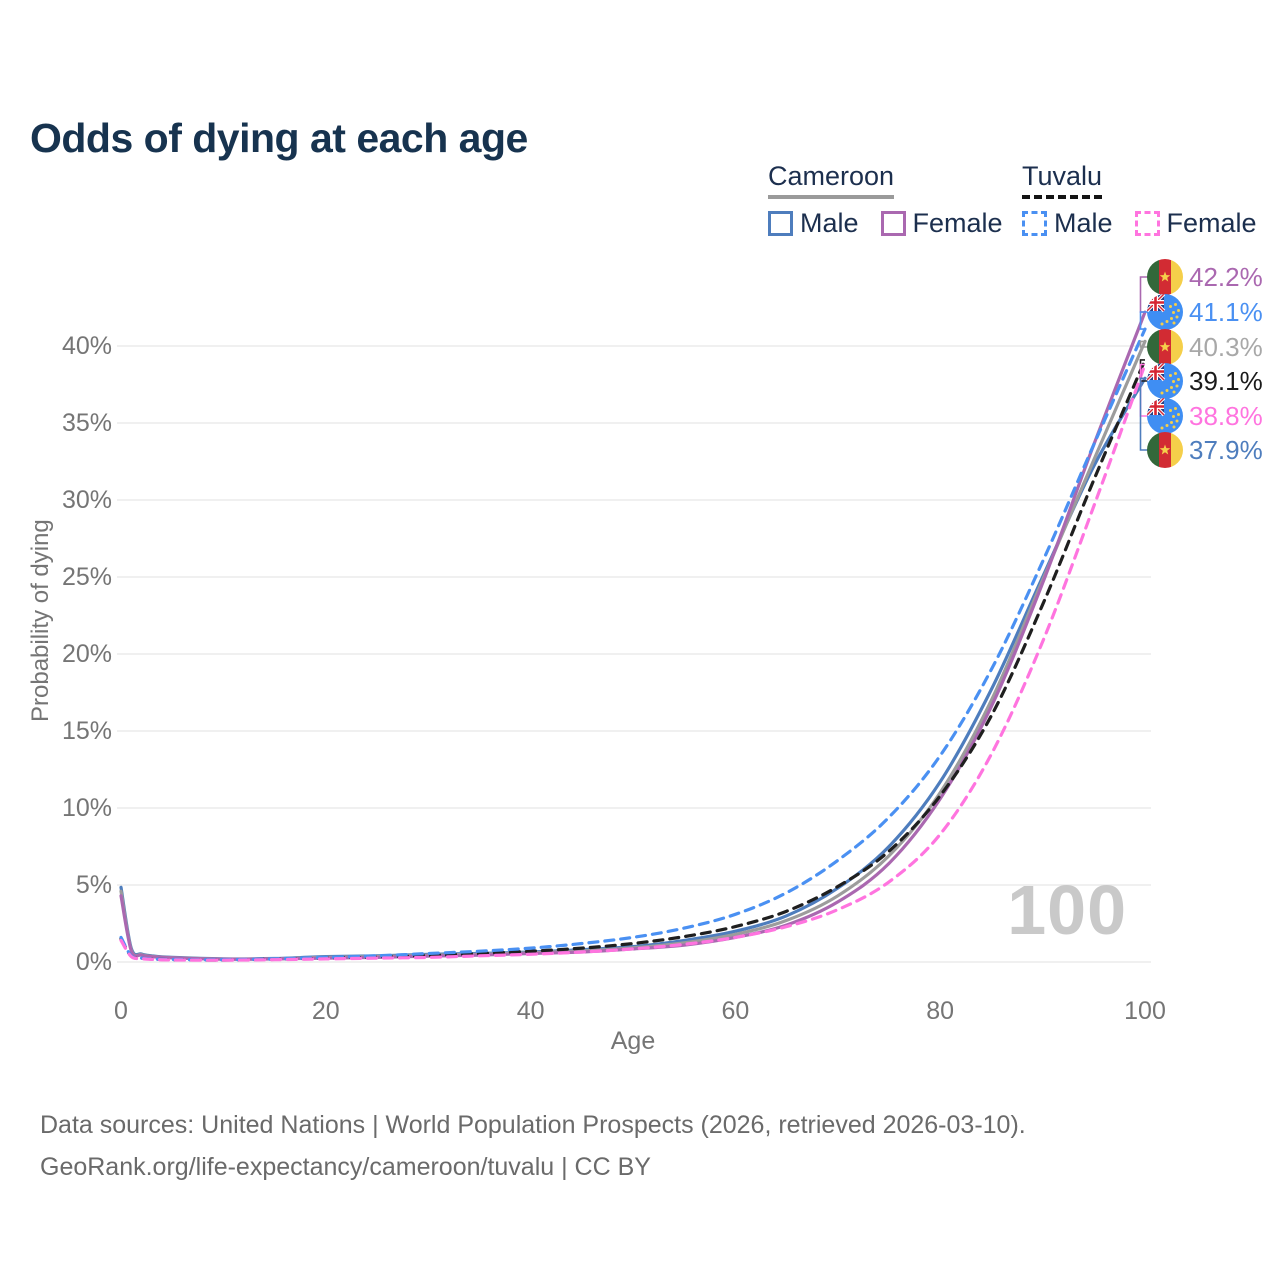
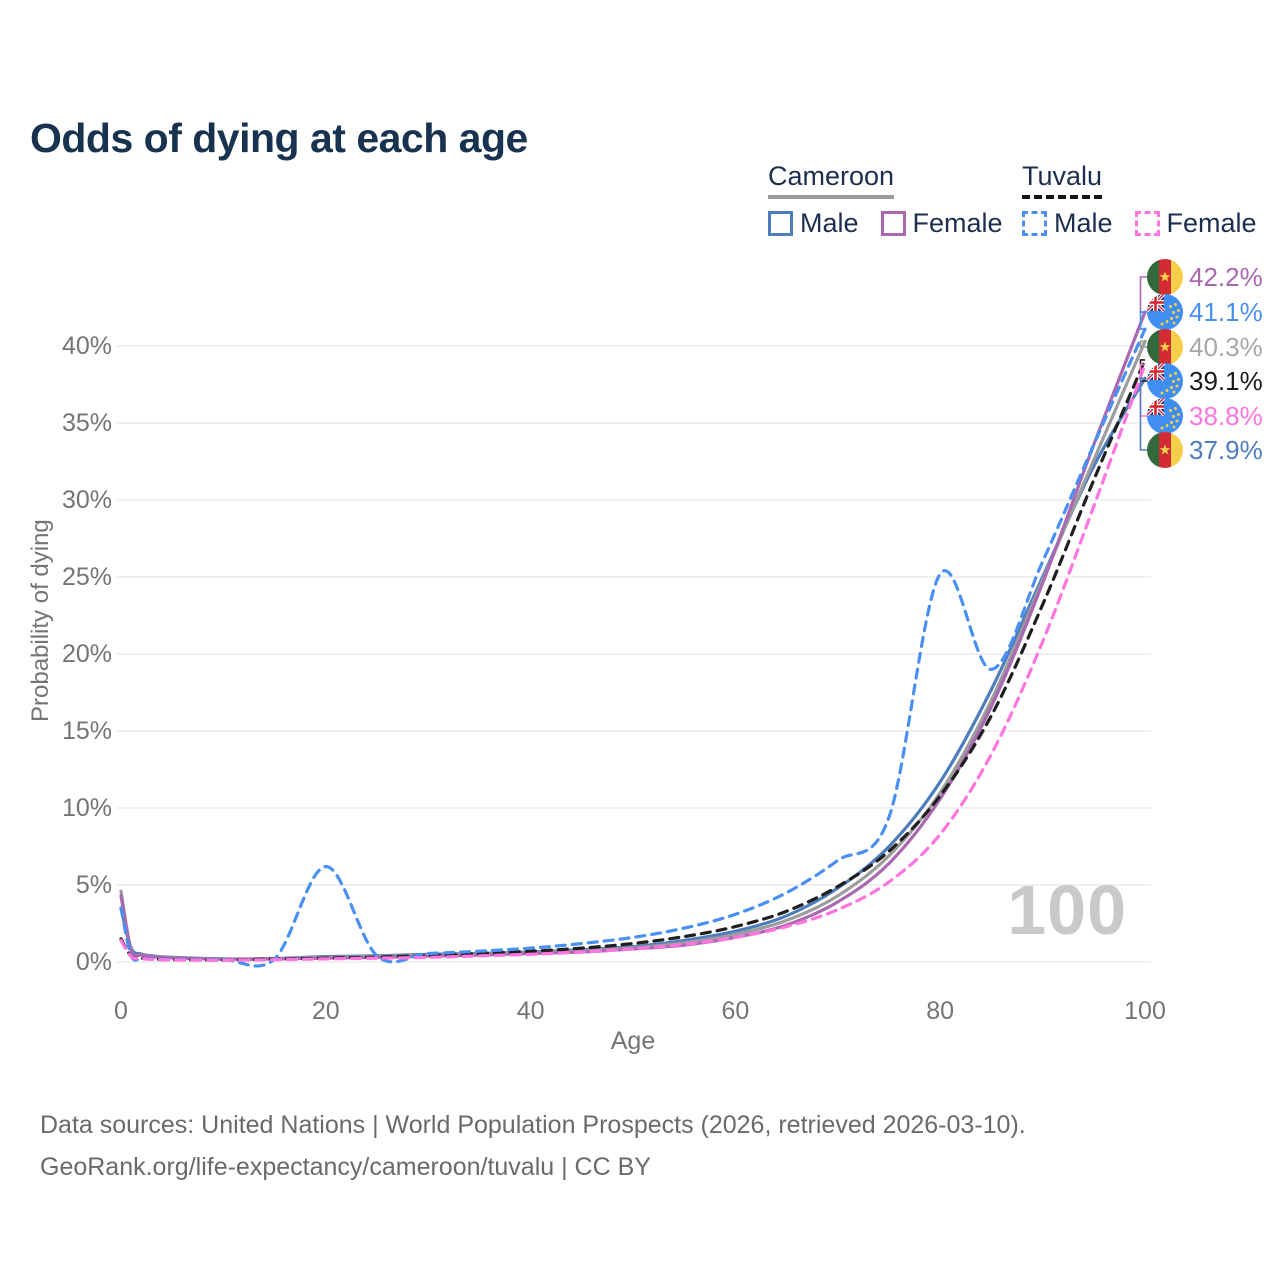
Tuvalu Male/0: 1.6% -> 3.5%
Cameroon Male/0: 4.8% -> 3.5%
Tuvalu Male/20: 0.3% -> 6.2%
Tuvalu Male/80: 13.4% -> 25.2%
